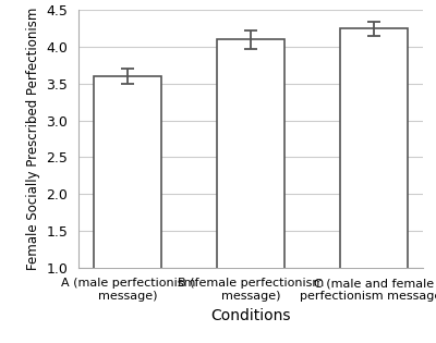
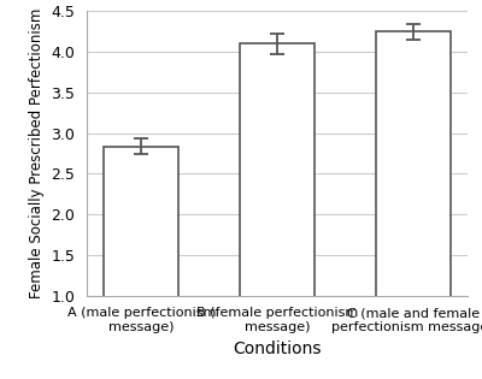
A (male perfectionism message): 3.60 -> 2.84
